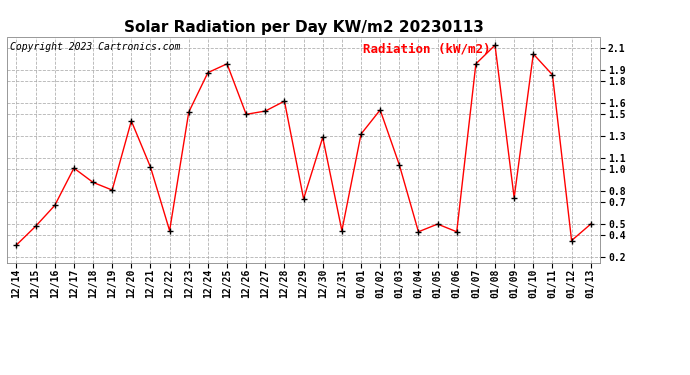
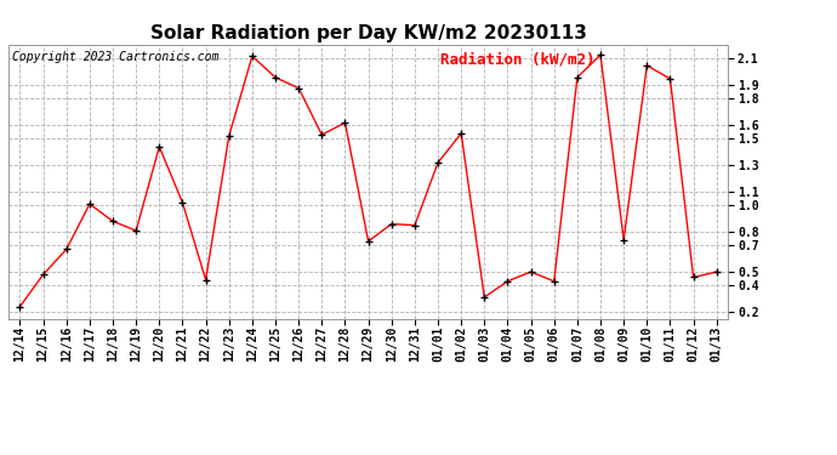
12/14: 0.31 -> 0.24
12/24: 1.88 -> 2.12
12/26: 1.50 -> 1.88
12/30: 1.29 -> 0.86
12/31: 0.44 -> 0.85
01/03: 1.04 -> 0.31
01/11: 1.86 -> 1.95
01/12: 0.35 -> 0.46
